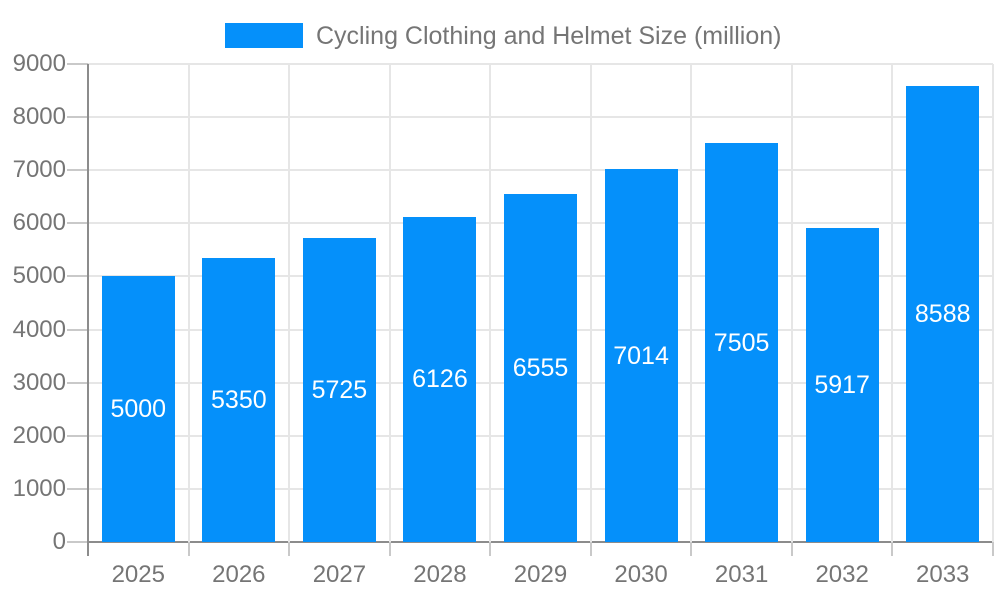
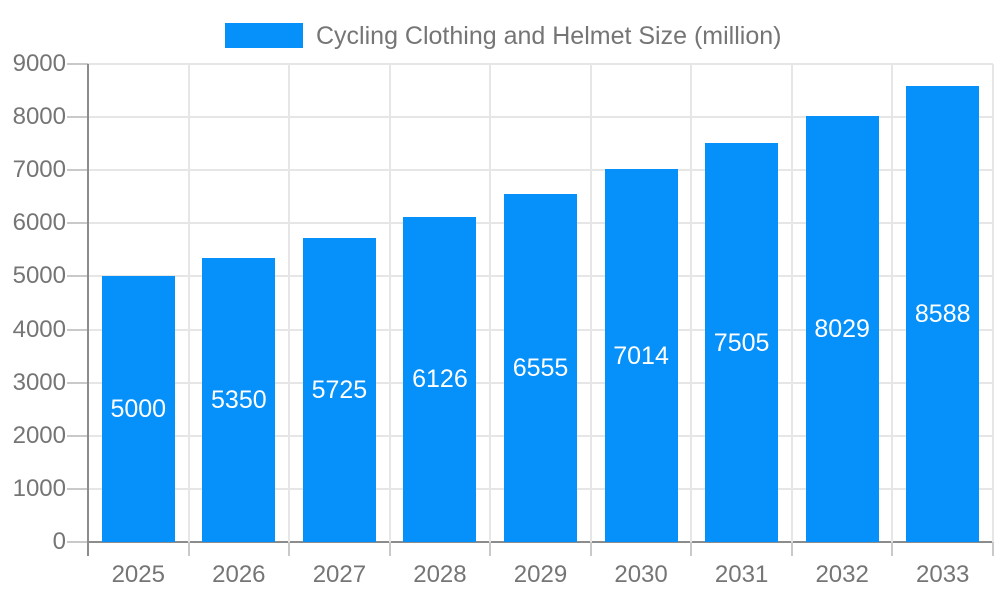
2032: 5917 -> 8029
